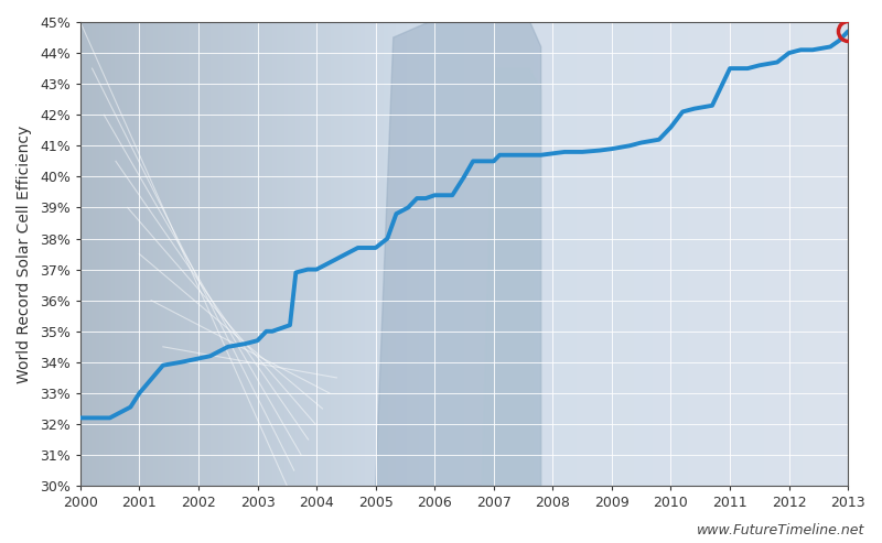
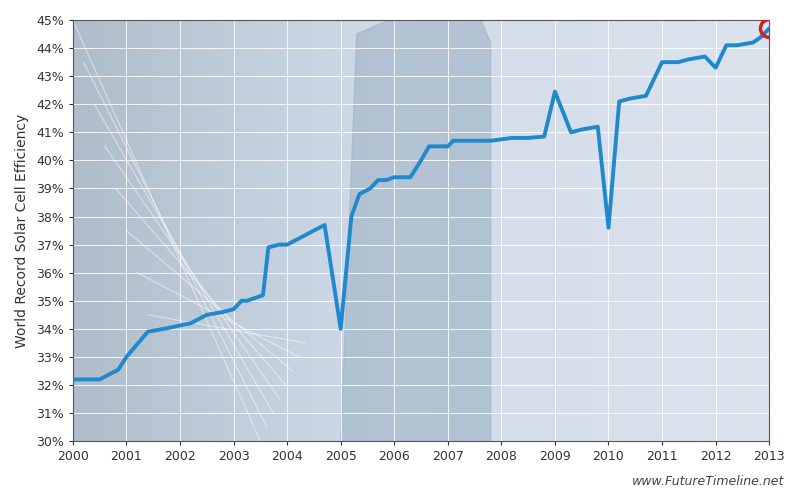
2005: 37.70% -> 34.00%
2009: 40.90% -> 42.45%
2010: 41.60% -> 37.60%
2012: 44.00% -> 43.30%
